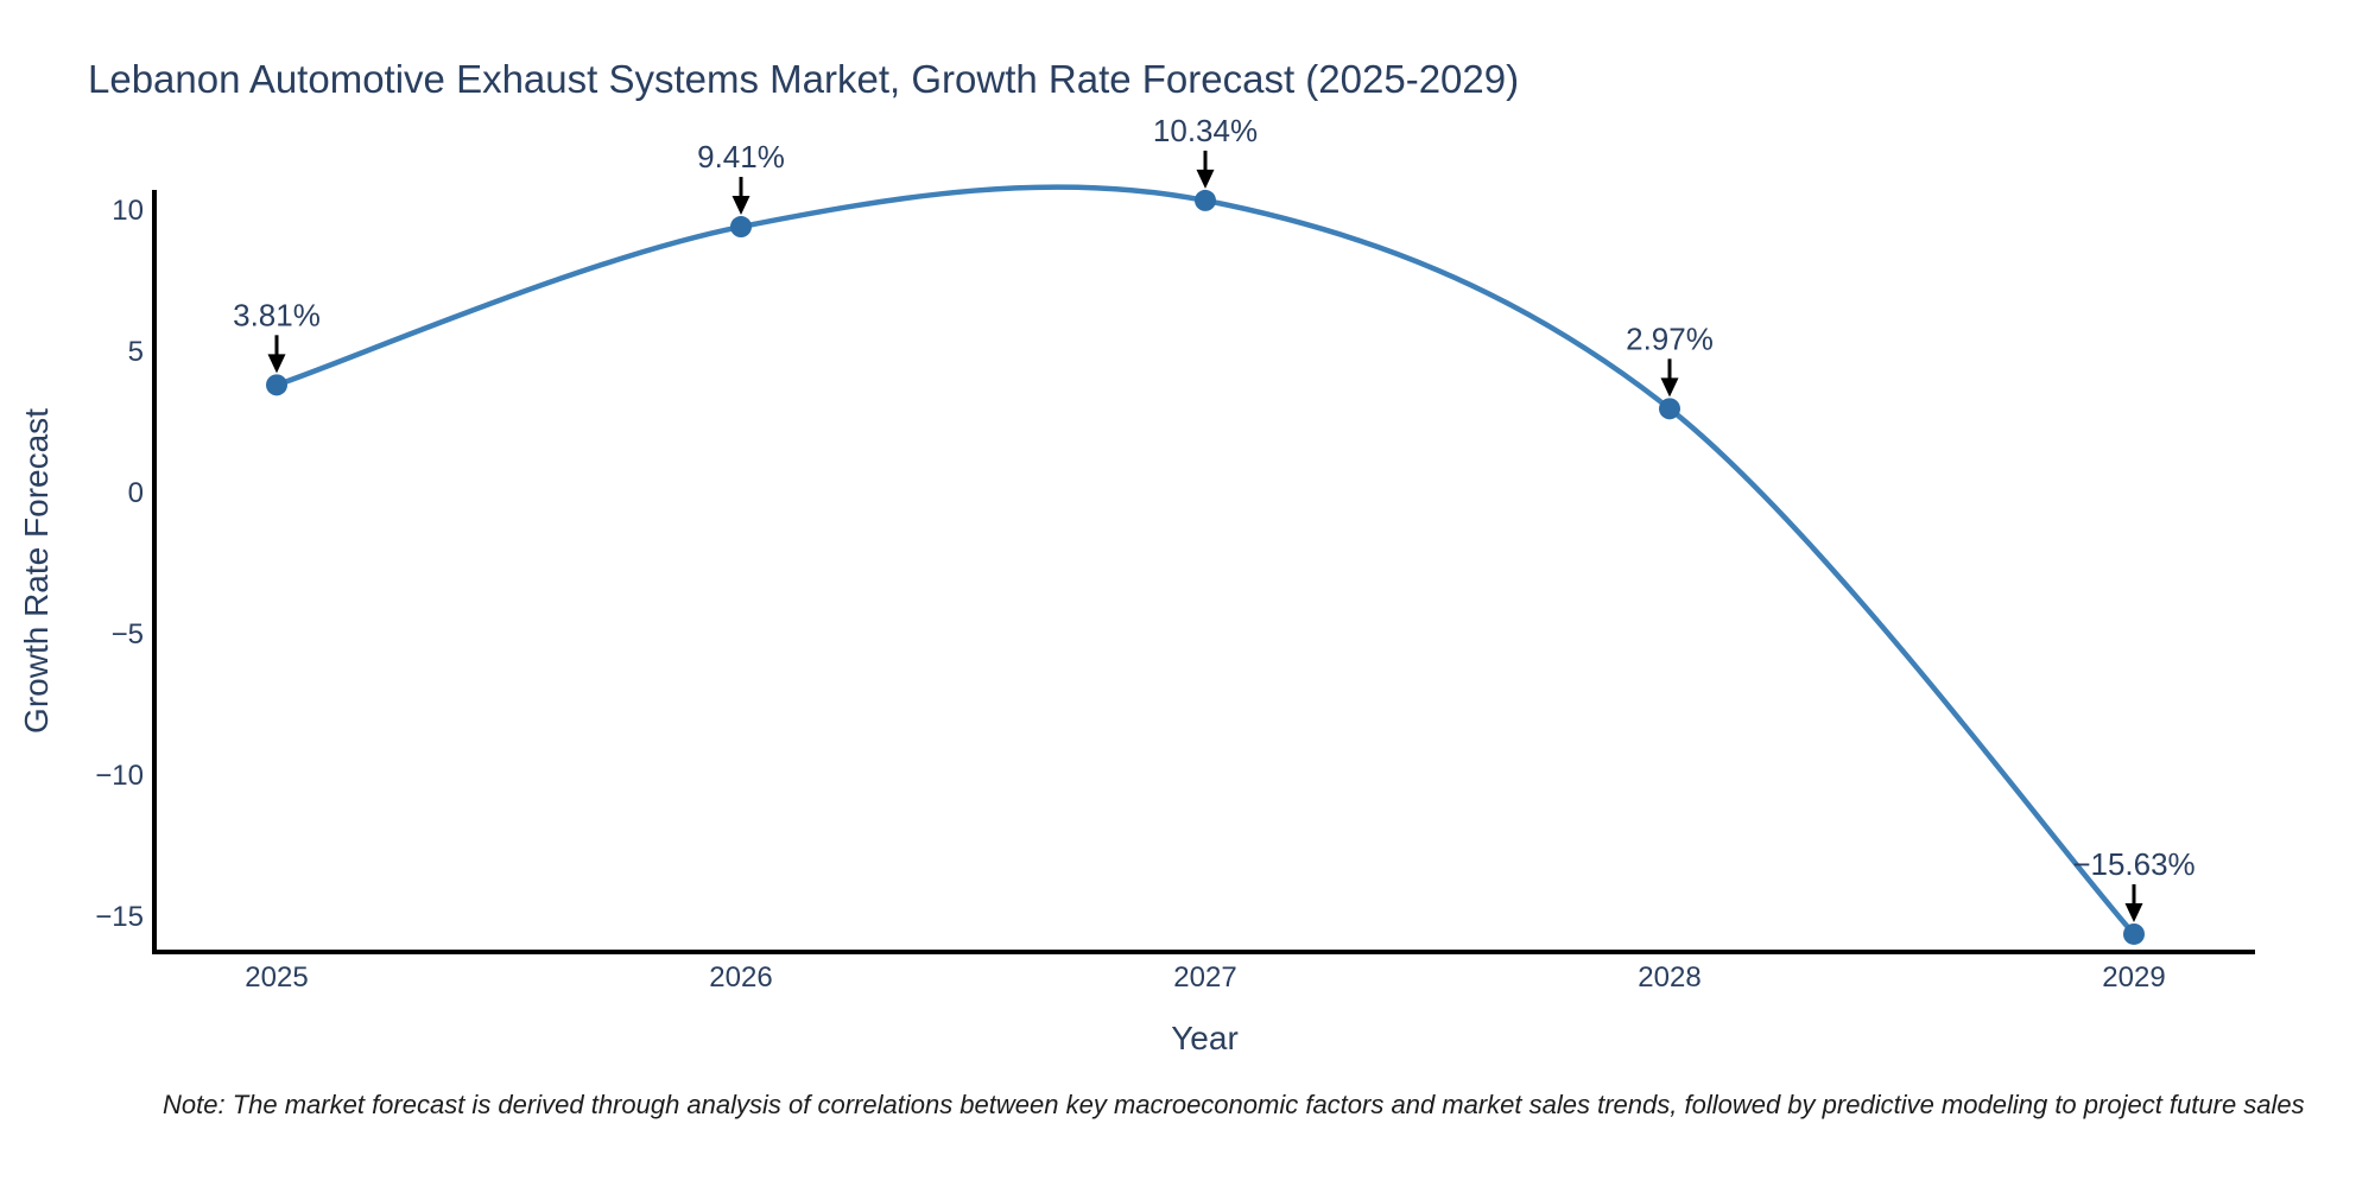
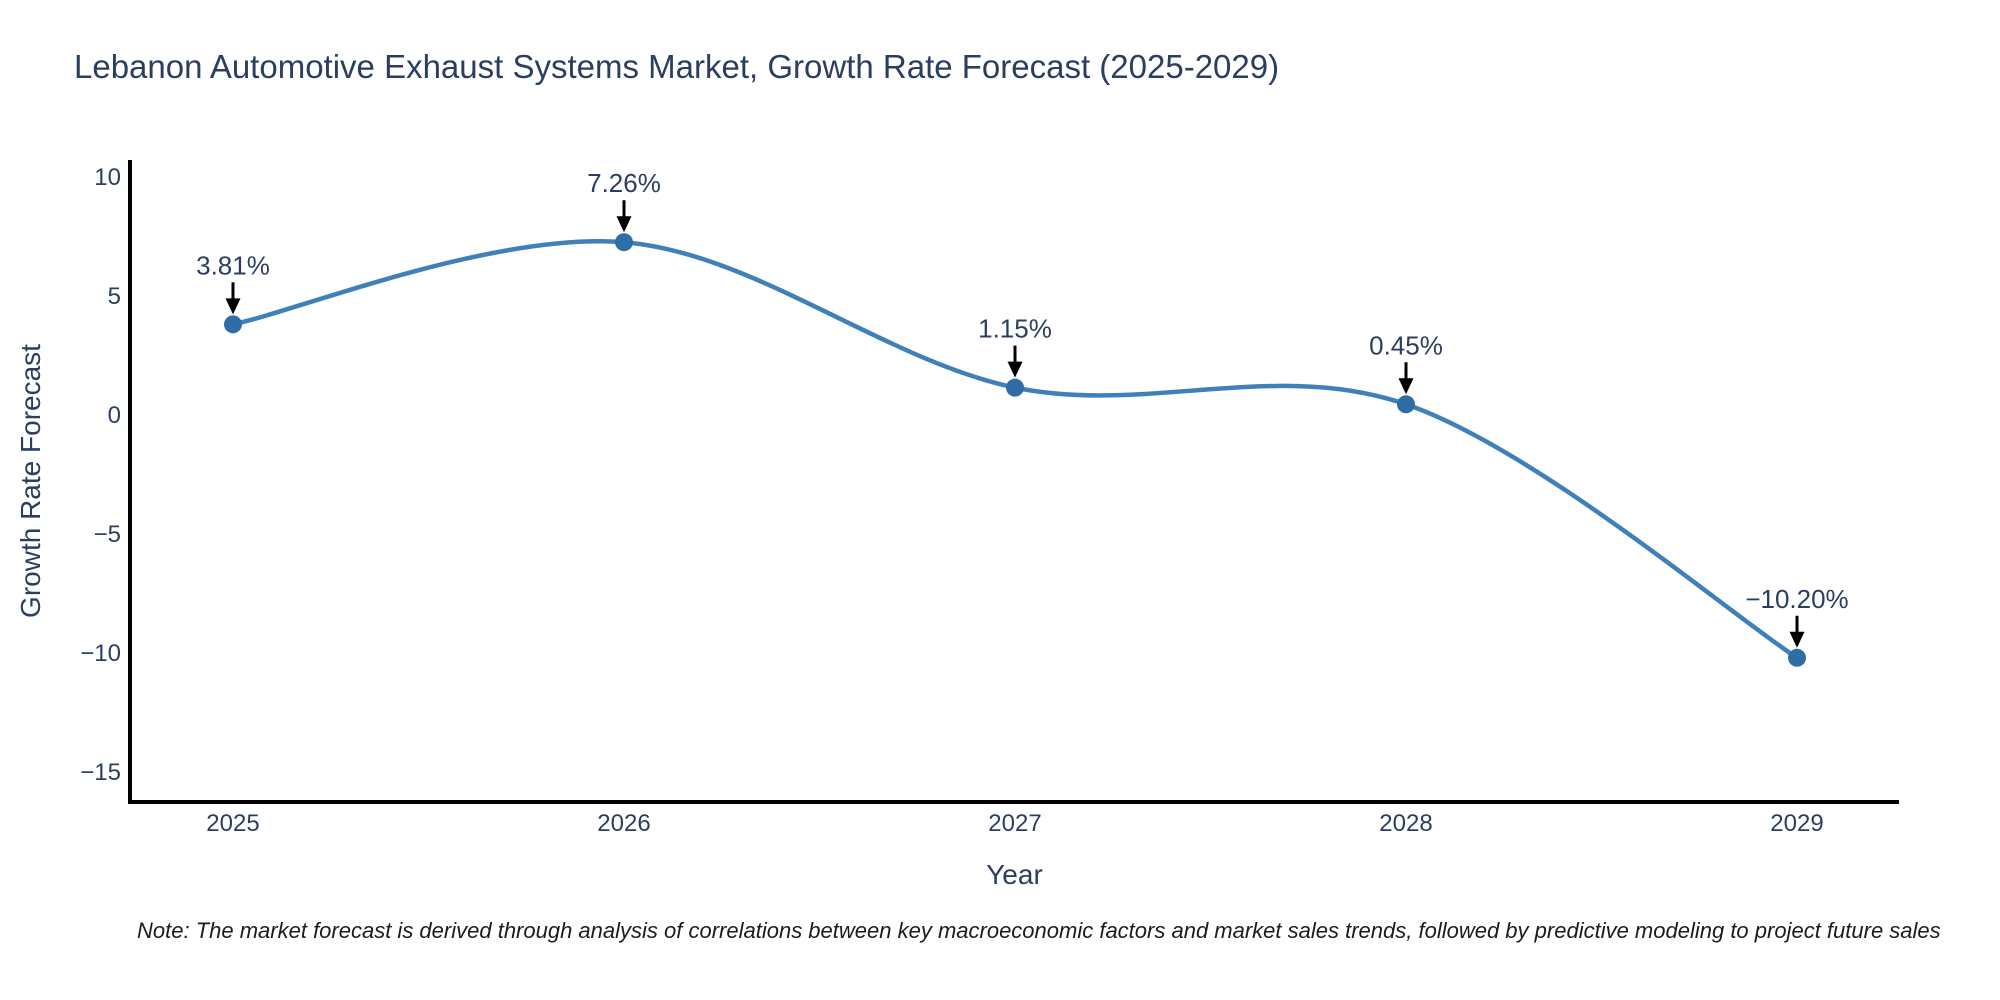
2026: 9.41% -> 7.26%
2027: 10.34% -> 1.15%
2028: 2.97% -> 0.45%
2029: −15.63% -> −10.20%
